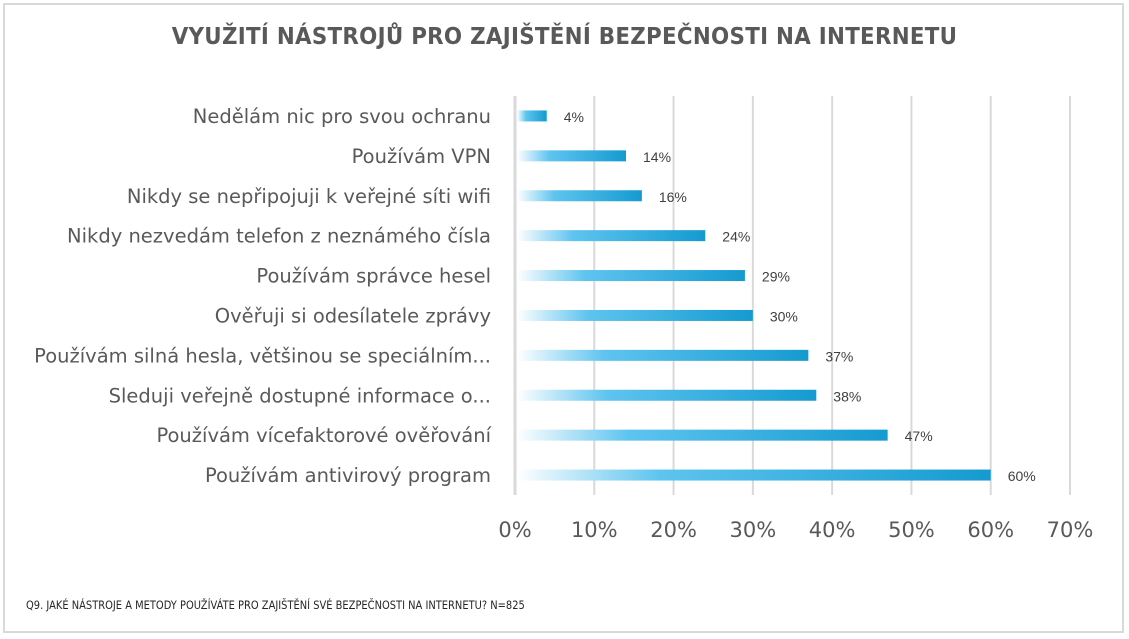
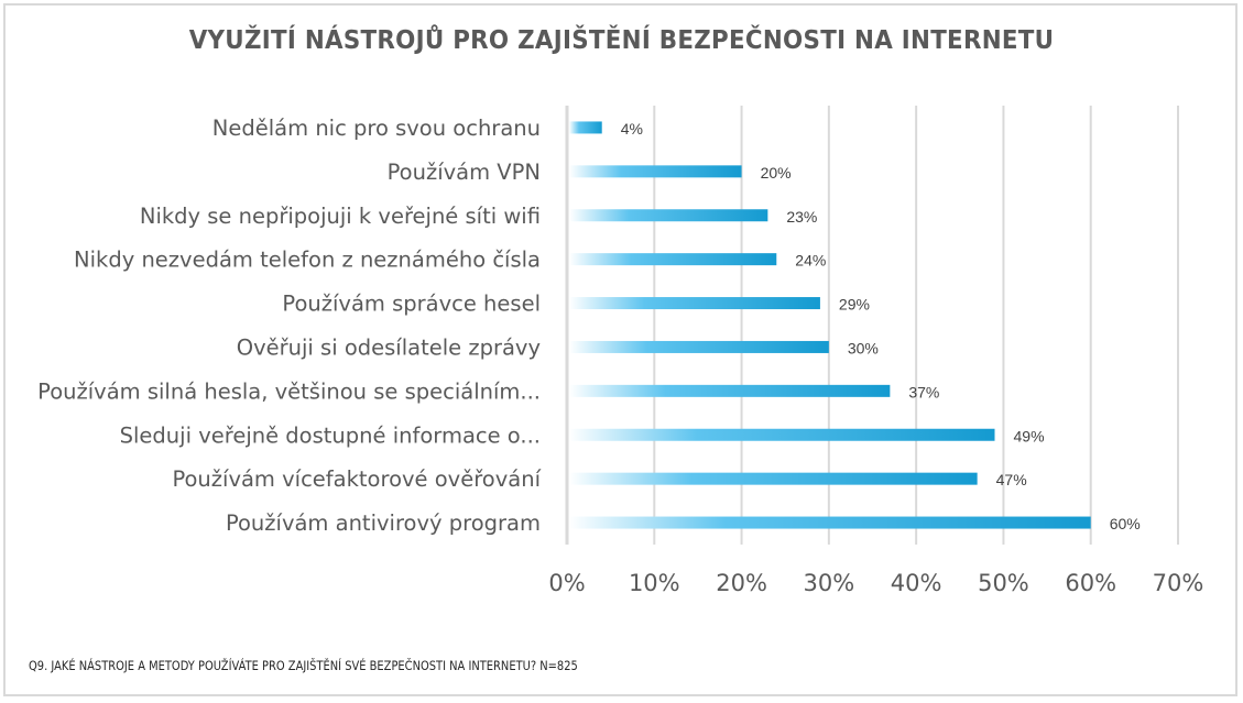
Používám VPN: 14% -> 20%
Nikdy se nepřipojuji k veřejné síti wifi: 16% -> 23%
Sleduji veřejně dostupné informace o...: 38% -> 49%
